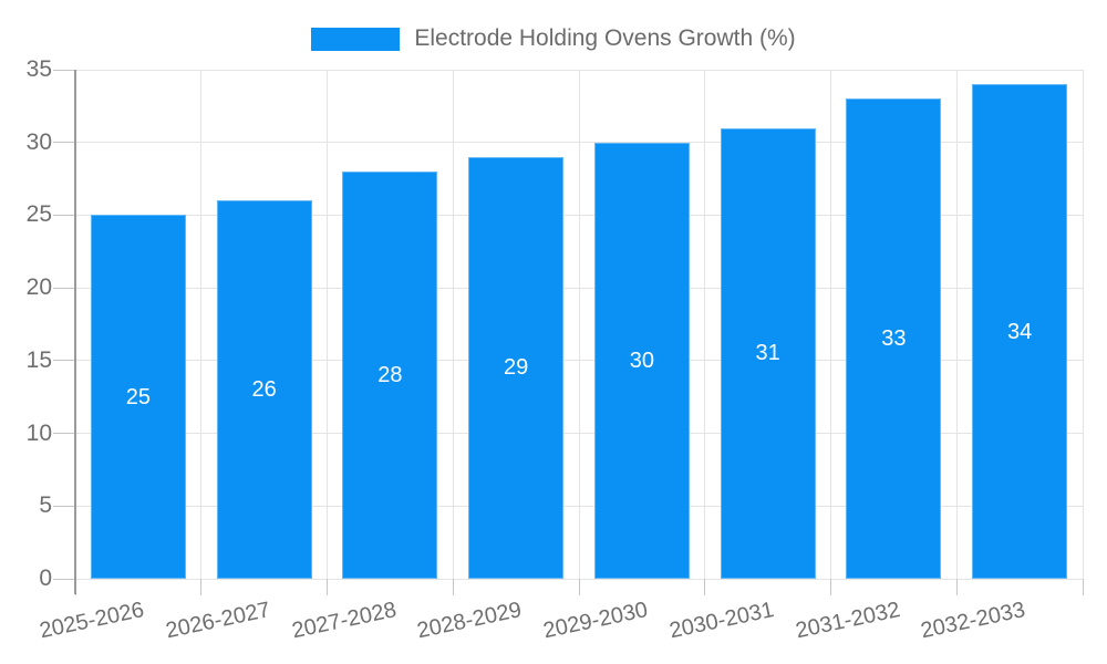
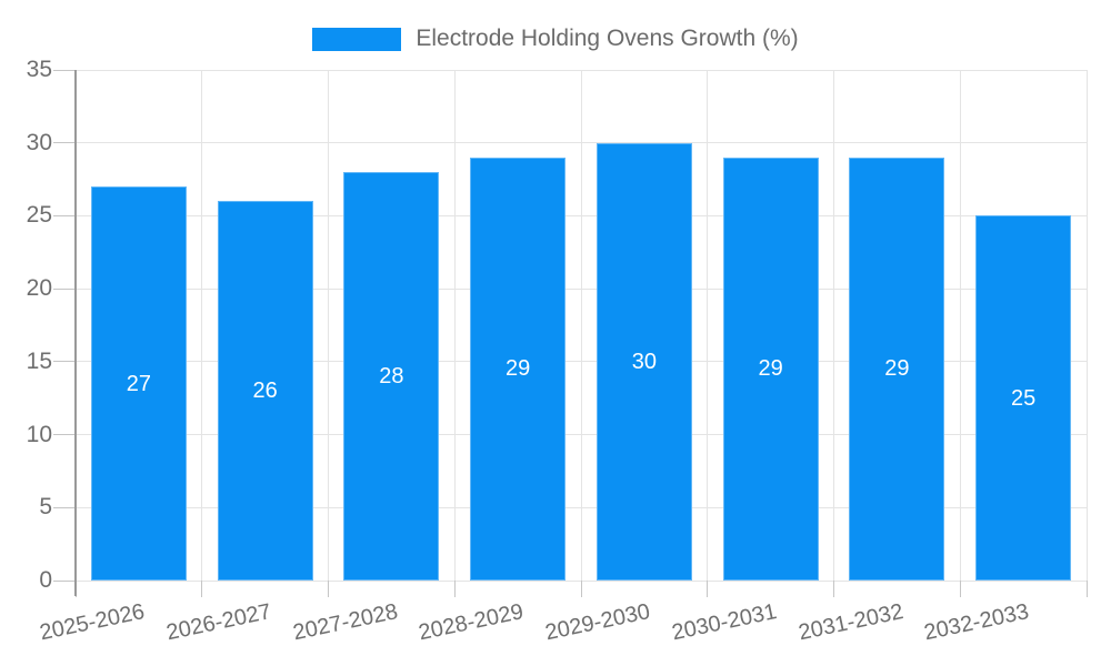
2025-2026: 25 -> 27
2030-2031: 31 -> 29
2031-2032: 33 -> 29
2032-2033: 34 -> 25
